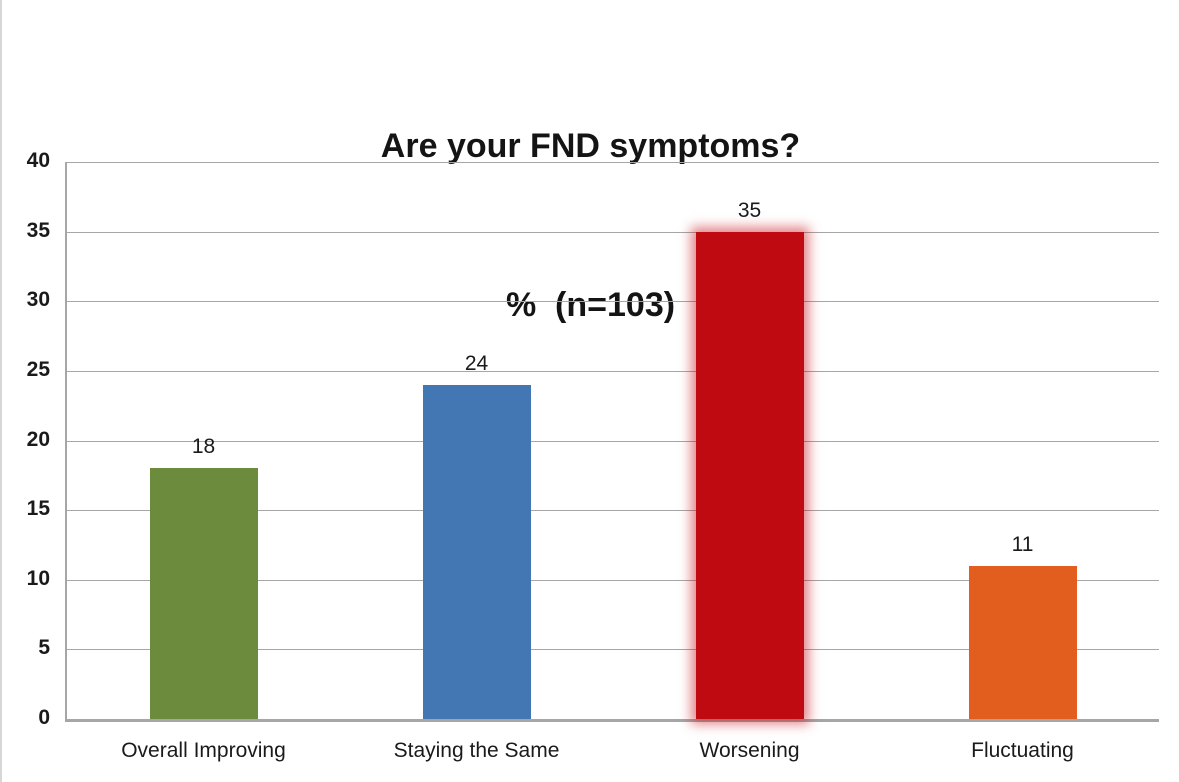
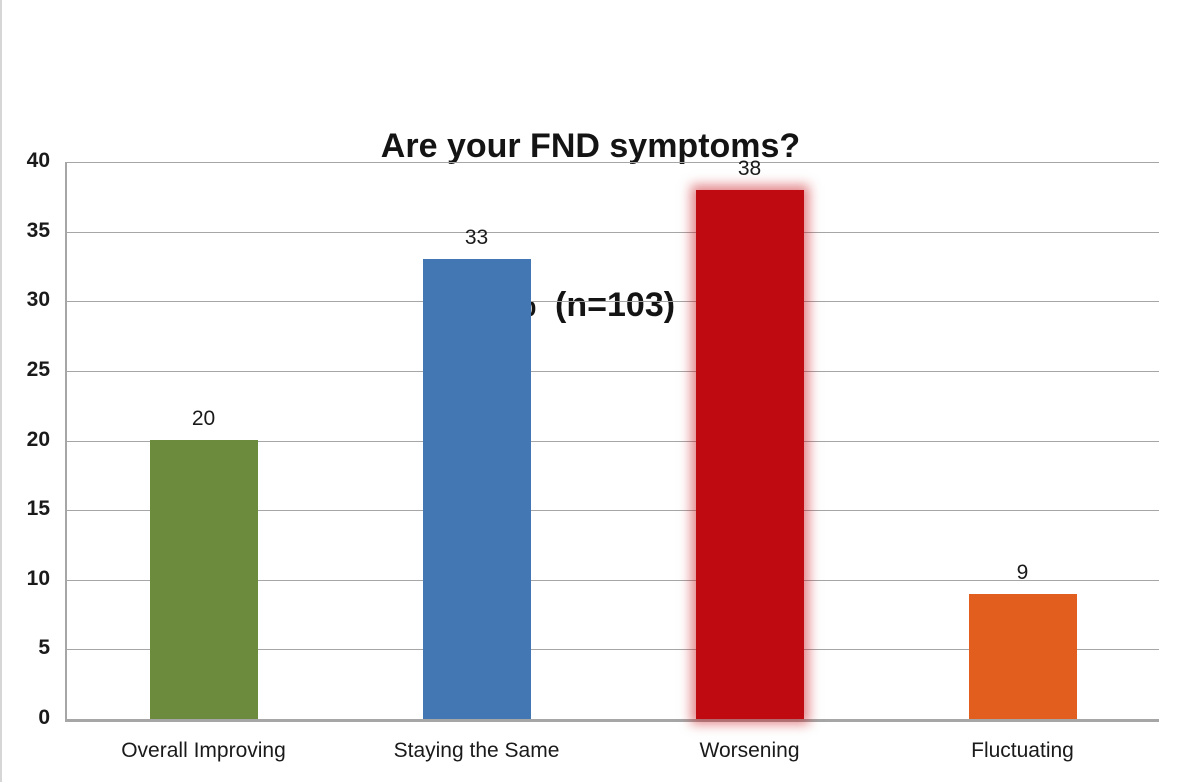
Overall Improving: 18 -> 20
Staying the Same: 24 -> 33
Worsening: 35 -> 38
Fluctuating: 11 -> 9
